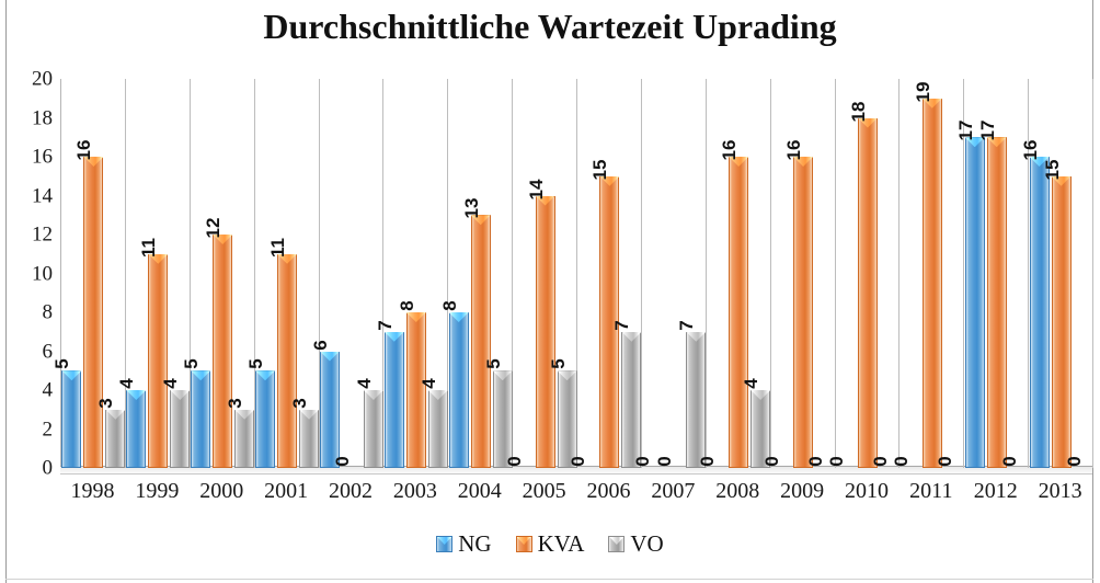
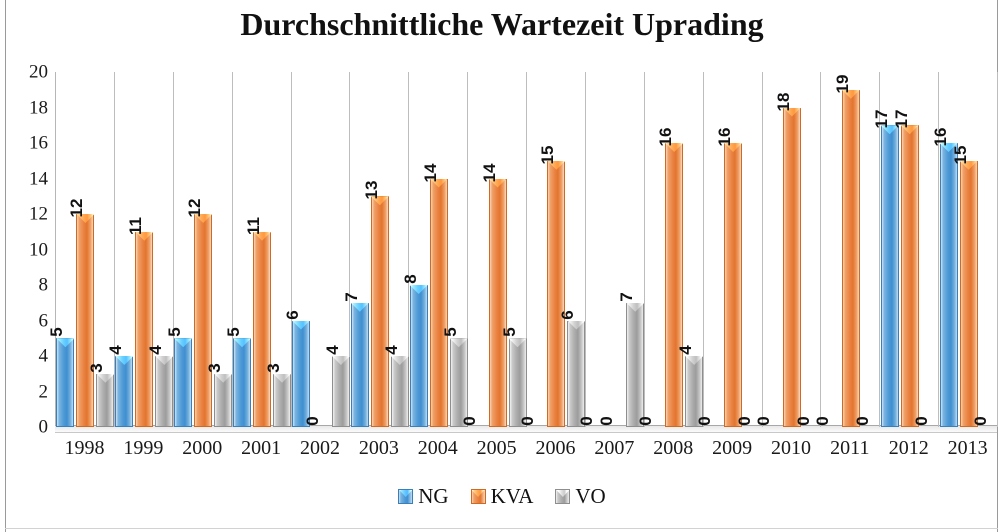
KVA/1998: 16 -> 12
KVA/2003: 8 -> 13
KVA/2004: 13 -> 14
VO/2006: 7 -> 6
